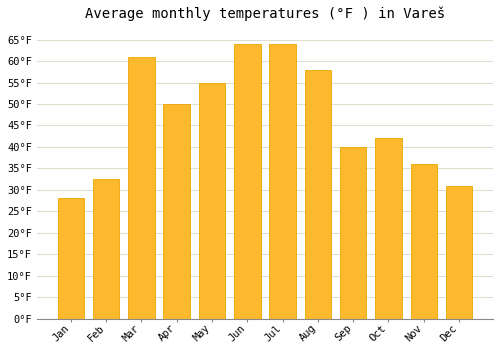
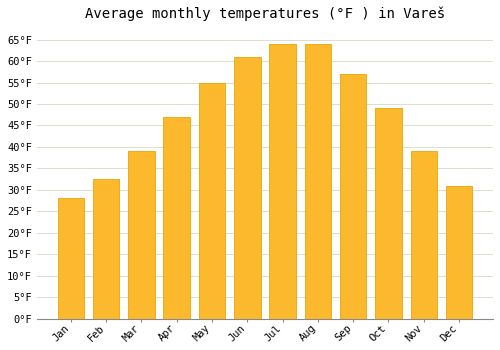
Mar: 61.0°F -> 39.0°F
Apr: 50.0°F -> 47.0°F
Jun: 64.0°F -> 61.0°F
Aug: 58.0°F -> 64.0°F
Sep: 40.0°F -> 57.0°F
Oct: 42.0°F -> 49.0°F
Nov: 36.0°F -> 39.0°F
